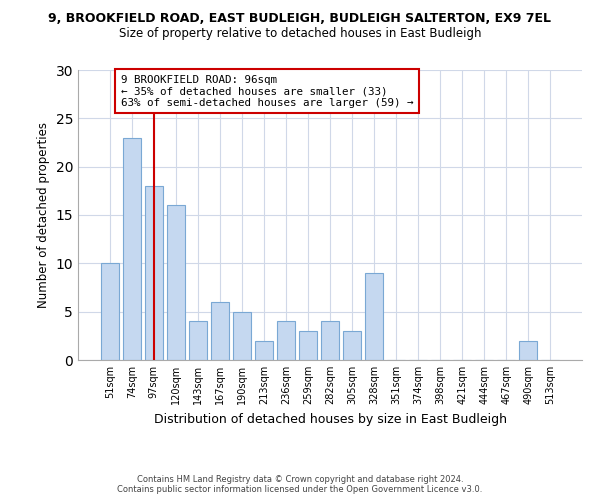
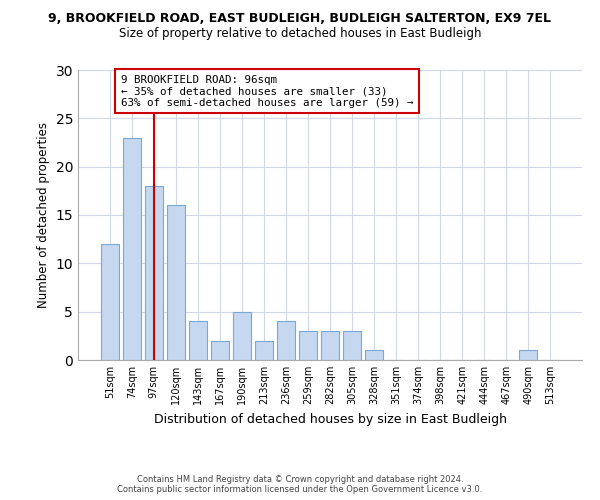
51sqm: 10 -> 12
167sqm: 6 -> 2
282sqm: 4 -> 3
328sqm: 9 -> 1
490sqm: 2 -> 1
